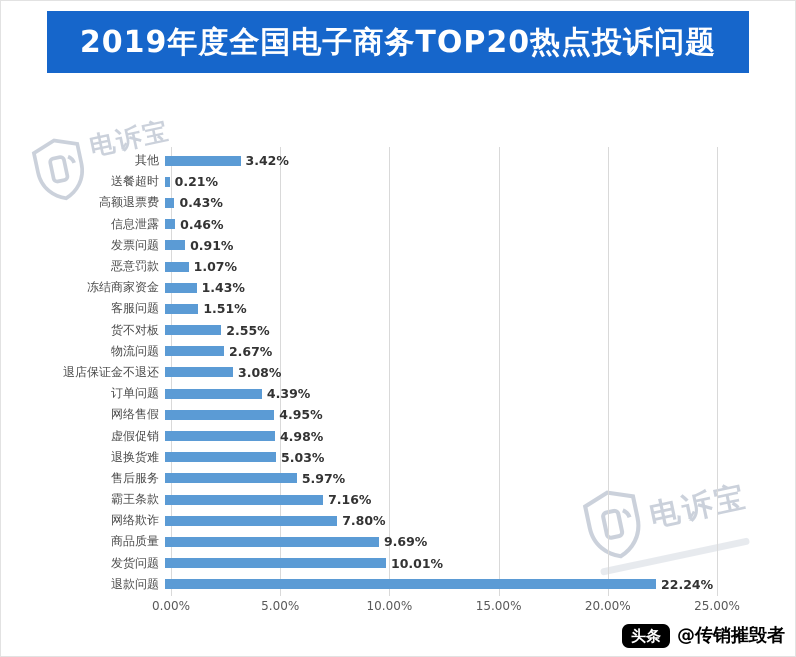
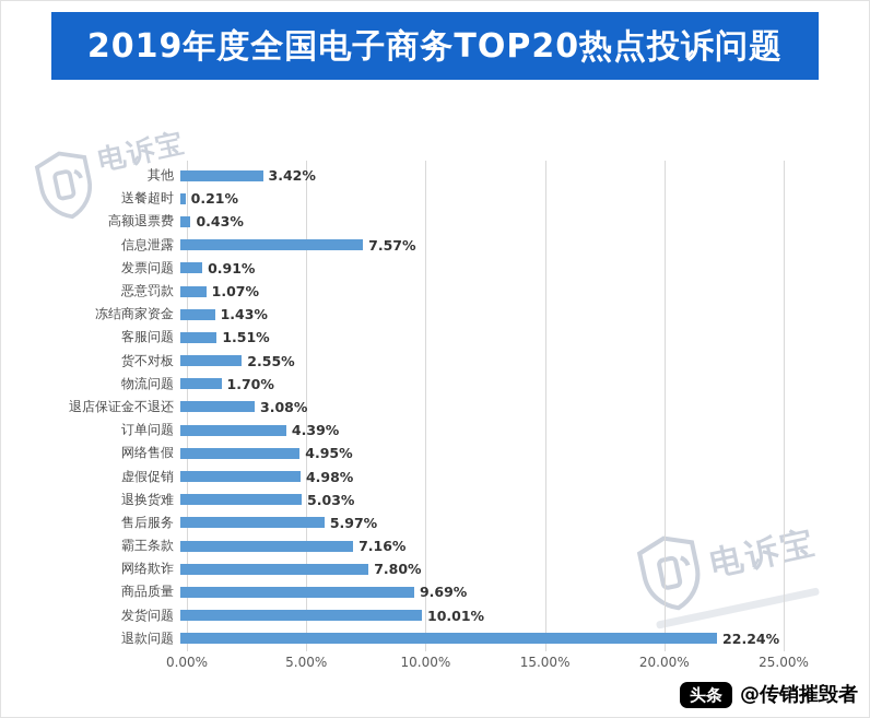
信息泄露: 0.46% -> 7.57%
物流问题: 2.67% -> 1.70%
